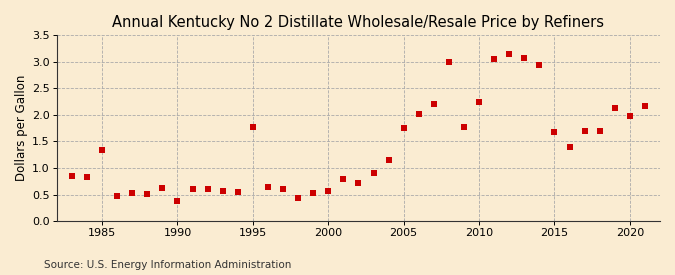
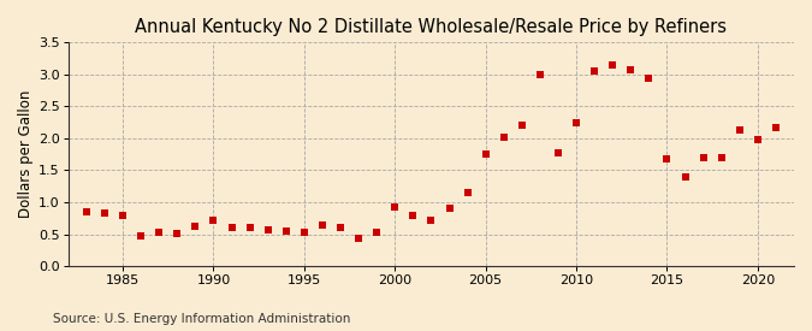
1985: 1.34 -> 0.79
1990: 0.38 -> 0.72
1995: 1.78 -> 0.53
2000: 0.56 -> 0.92
